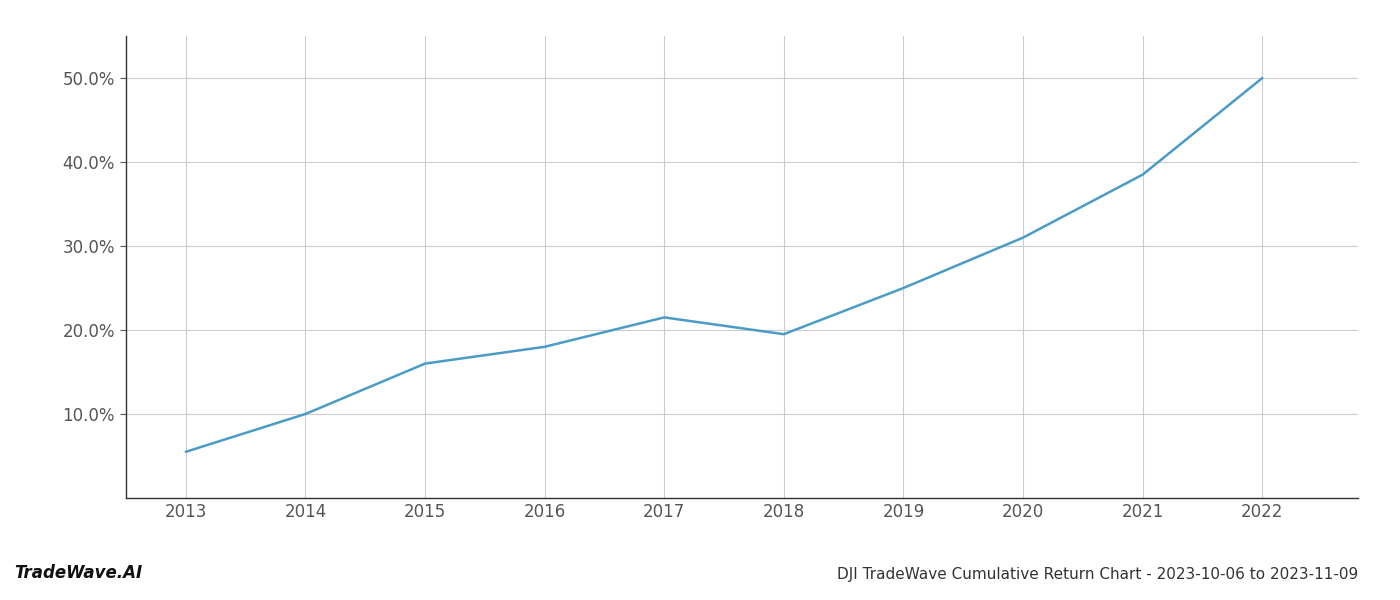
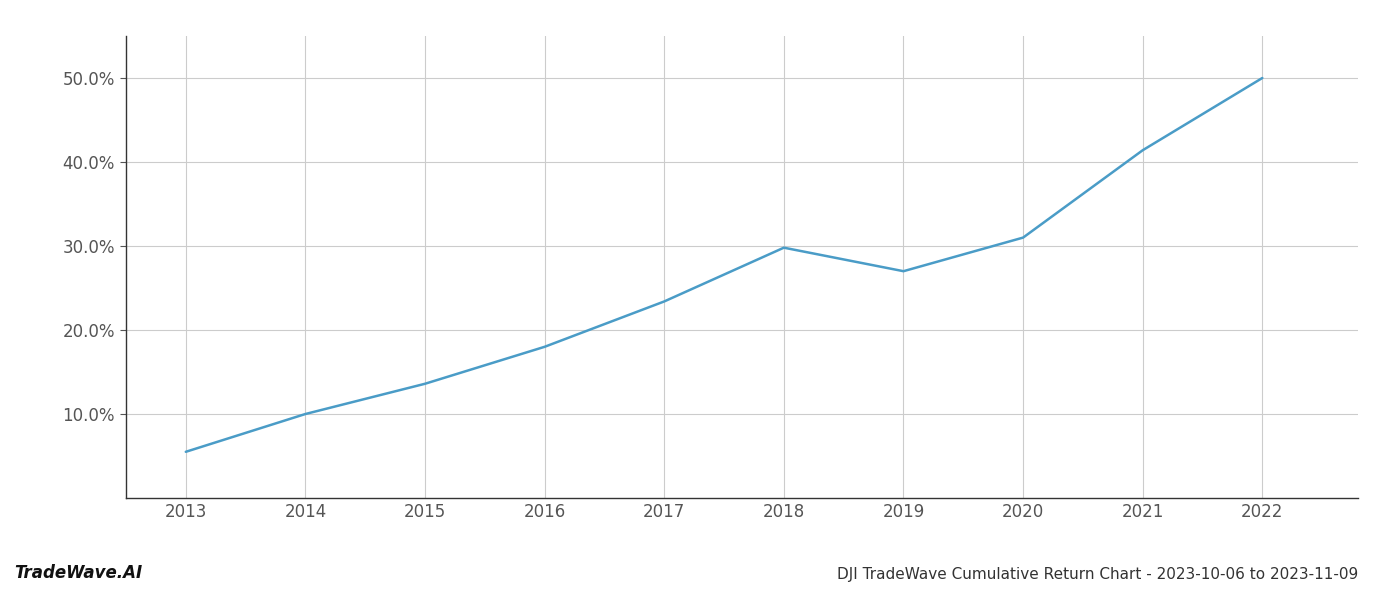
2015: 16.0% -> 13.6%
2017: 21.5% -> 23.4%
2018: 19.5% -> 29.8%
2019: 25.0% -> 27.0%
2021: 38.5% -> 41.4%
